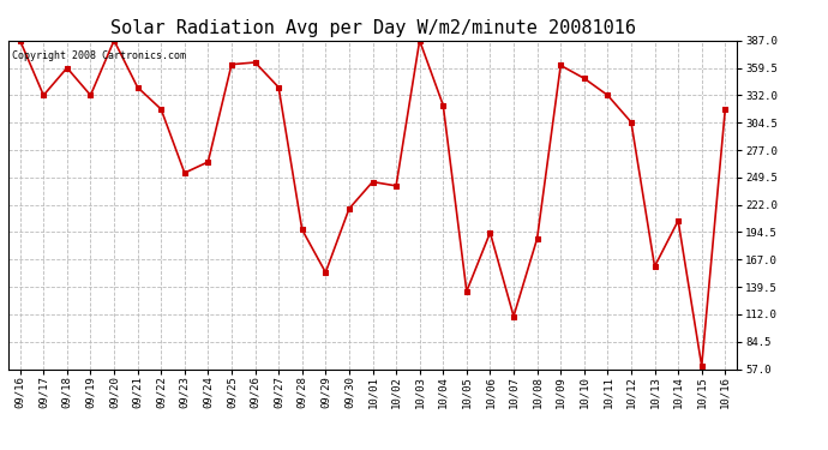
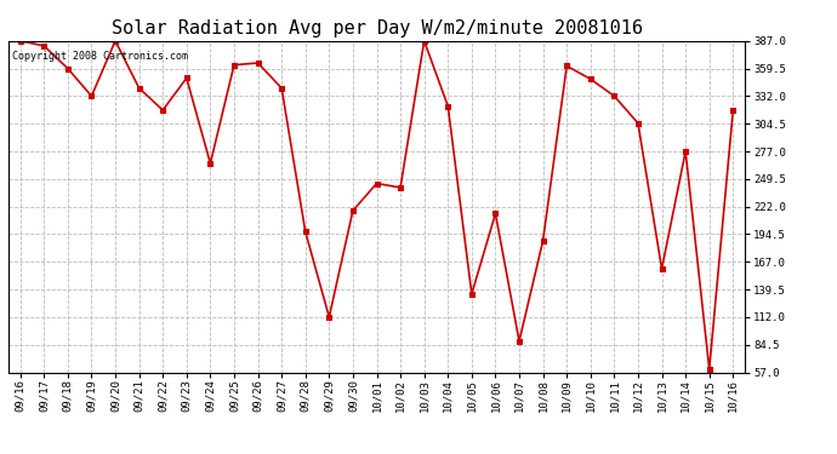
09/17: 332 -> 382
09/23: 254 -> 350
09/29: 154 -> 112
10/06: 194 -> 215
10/07: 110 -> 88
10/14: 206 -> 277
